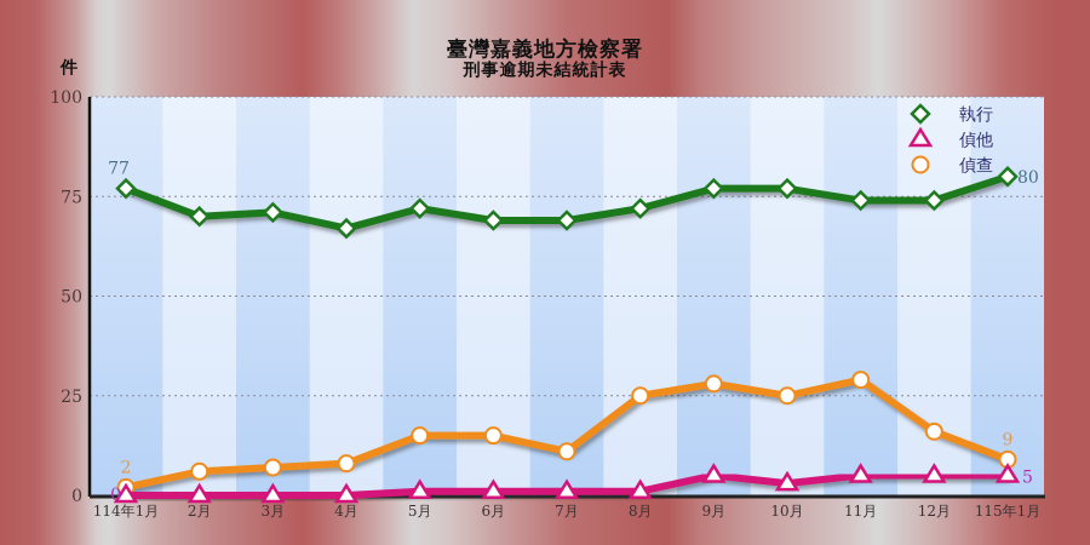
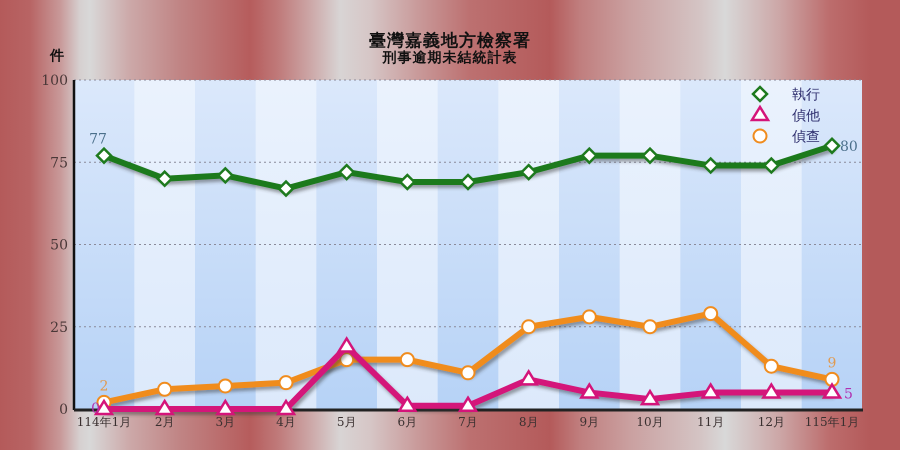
偵他/5月: 1 -> 19
偵他/8月: 1 -> 9
偵查/12月: 16 -> 13
